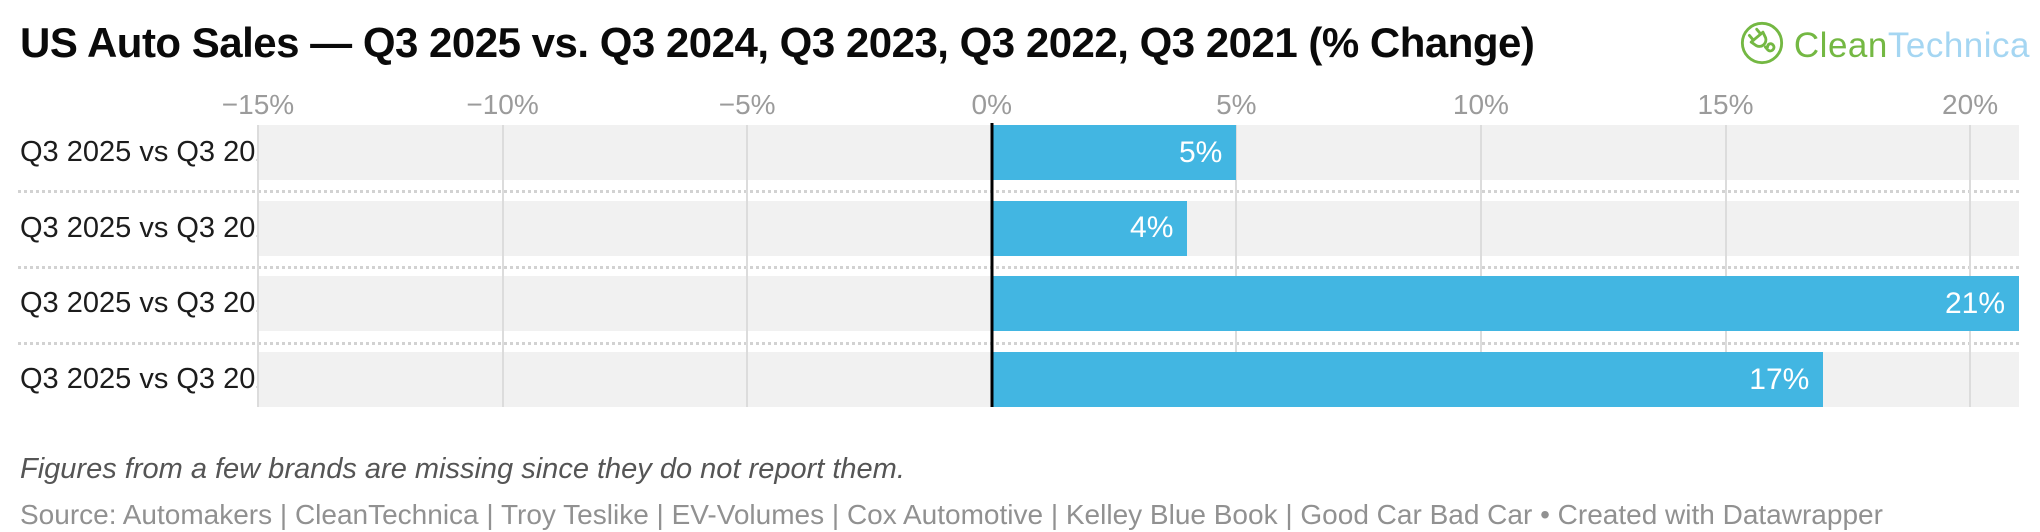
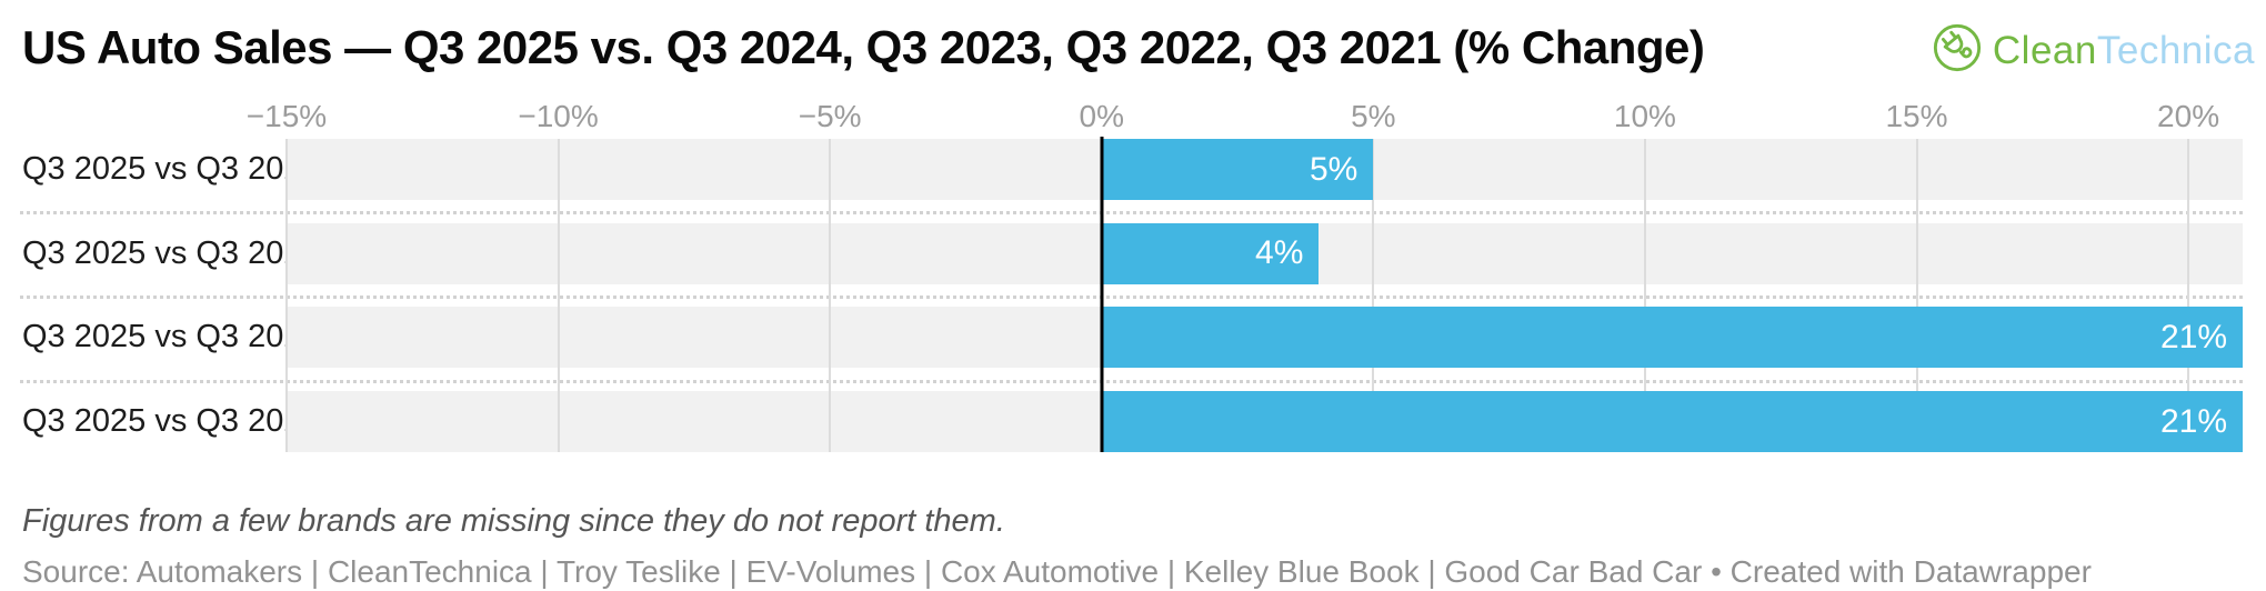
Q3 2025 vs Q3 2021: 17% -> 21%
